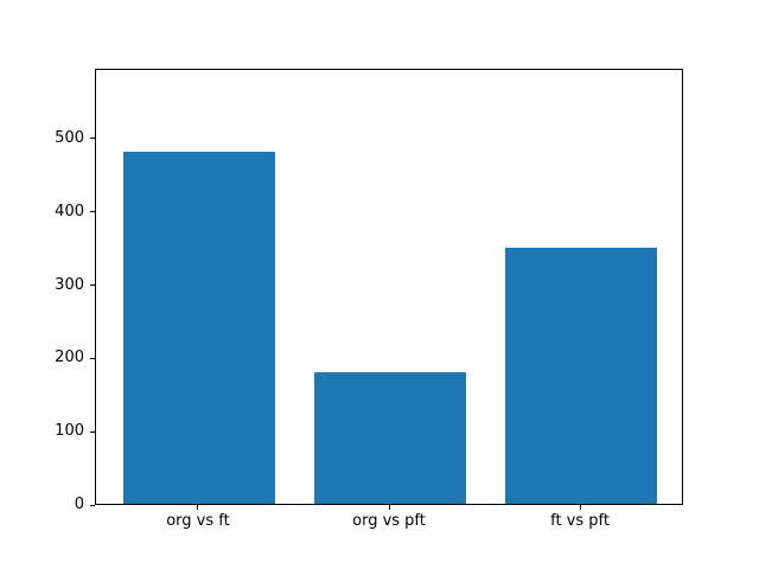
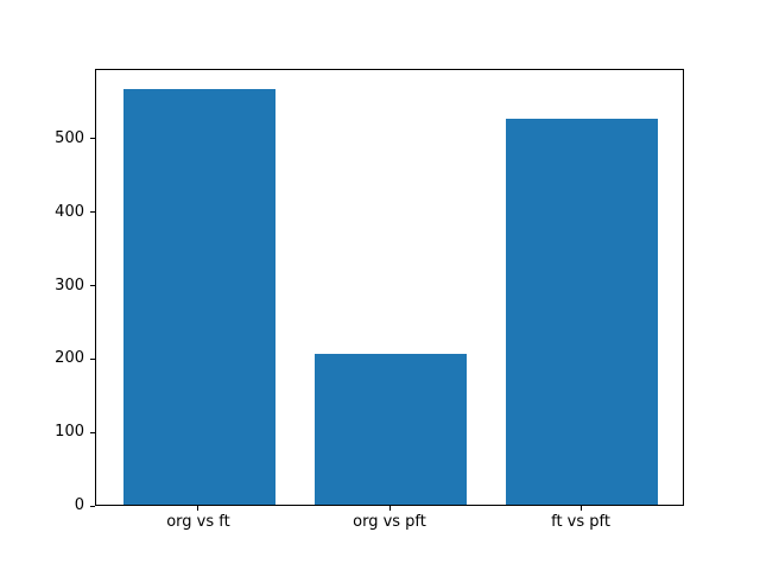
org vs ft: 480 -> 570
org vs pft: 180 -> 210
ft vs pft: 350 -> 530
